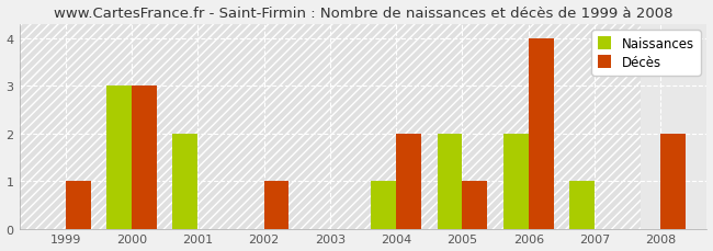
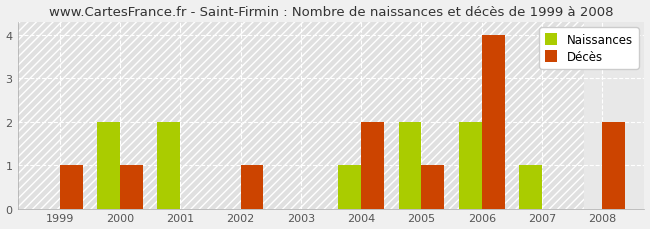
Naissances/2000: 3 -> 2
Décès/2000: 3 -> 1
